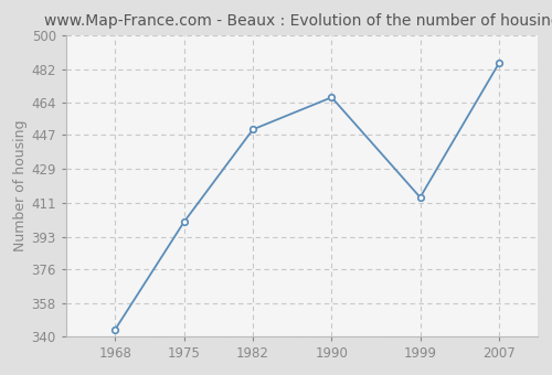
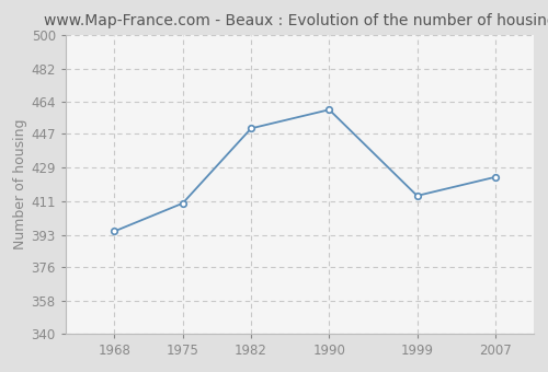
1968: 344 -> 395
1975: 401 -> 410
1990: 467 -> 460
2007: 485 -> 424
